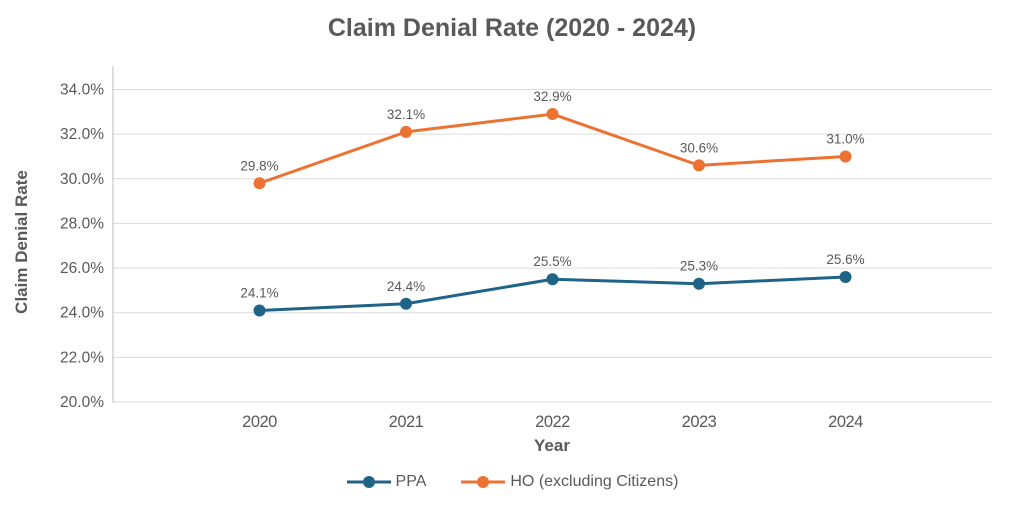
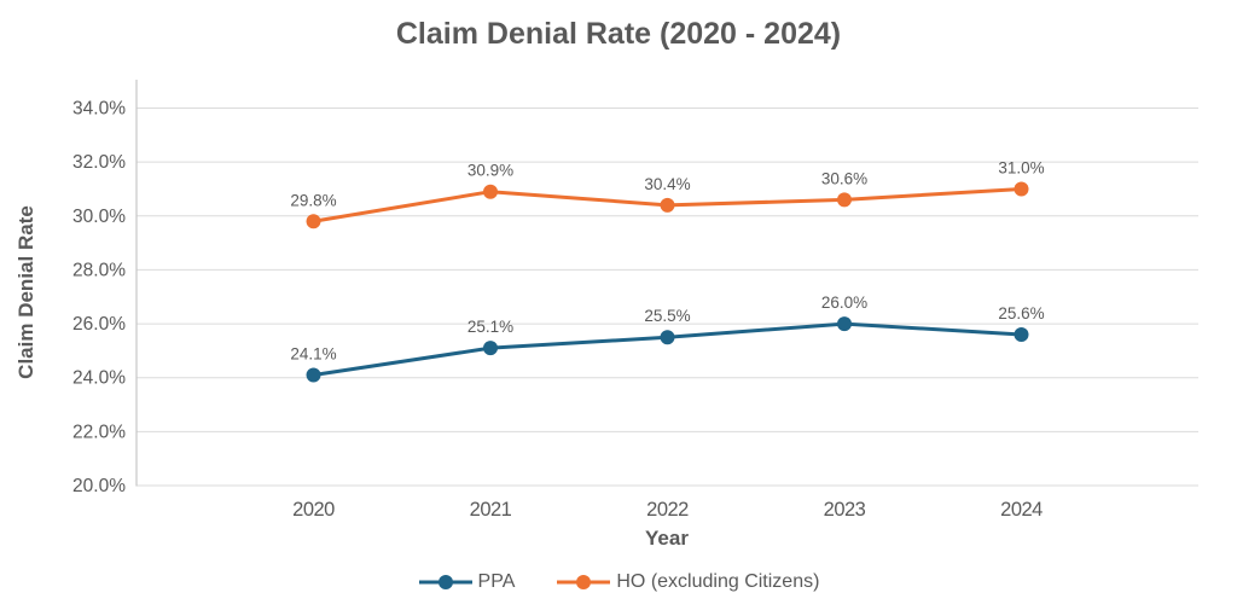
PPA/2021: 24.4% -> 25.1%
HO (excluding Citizens)/2021: 32.1% -> 30.9%
HO (excluding Citizens)/2022: 32.9% -> 30.4%
PPA/2023: 25.3% -> 26.0%
